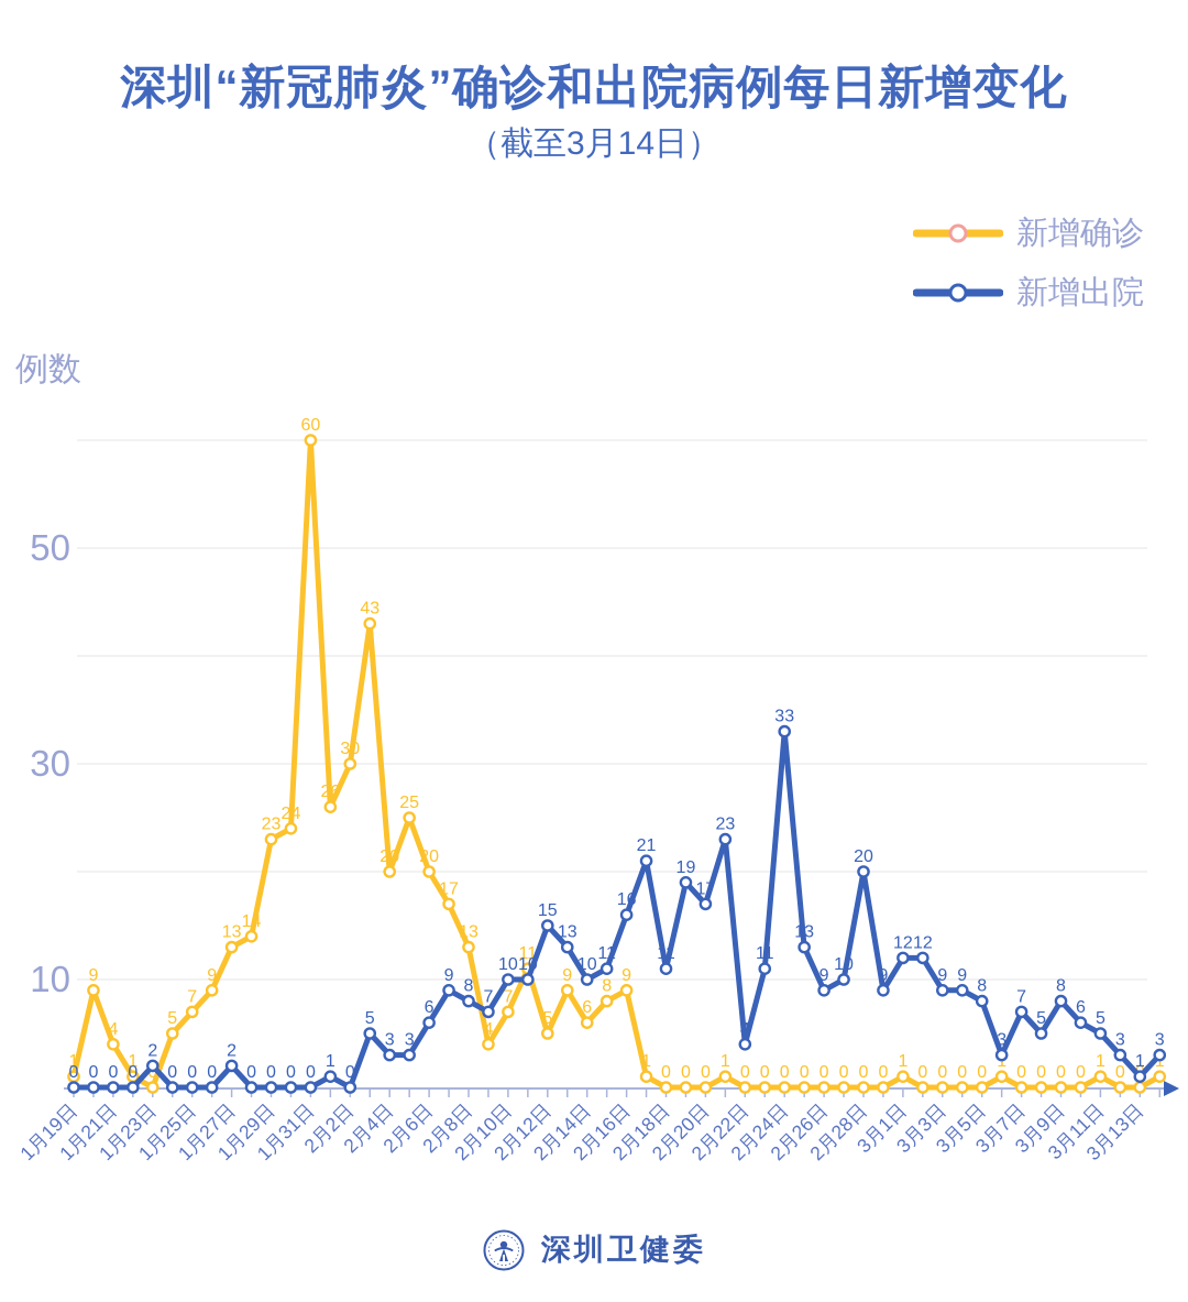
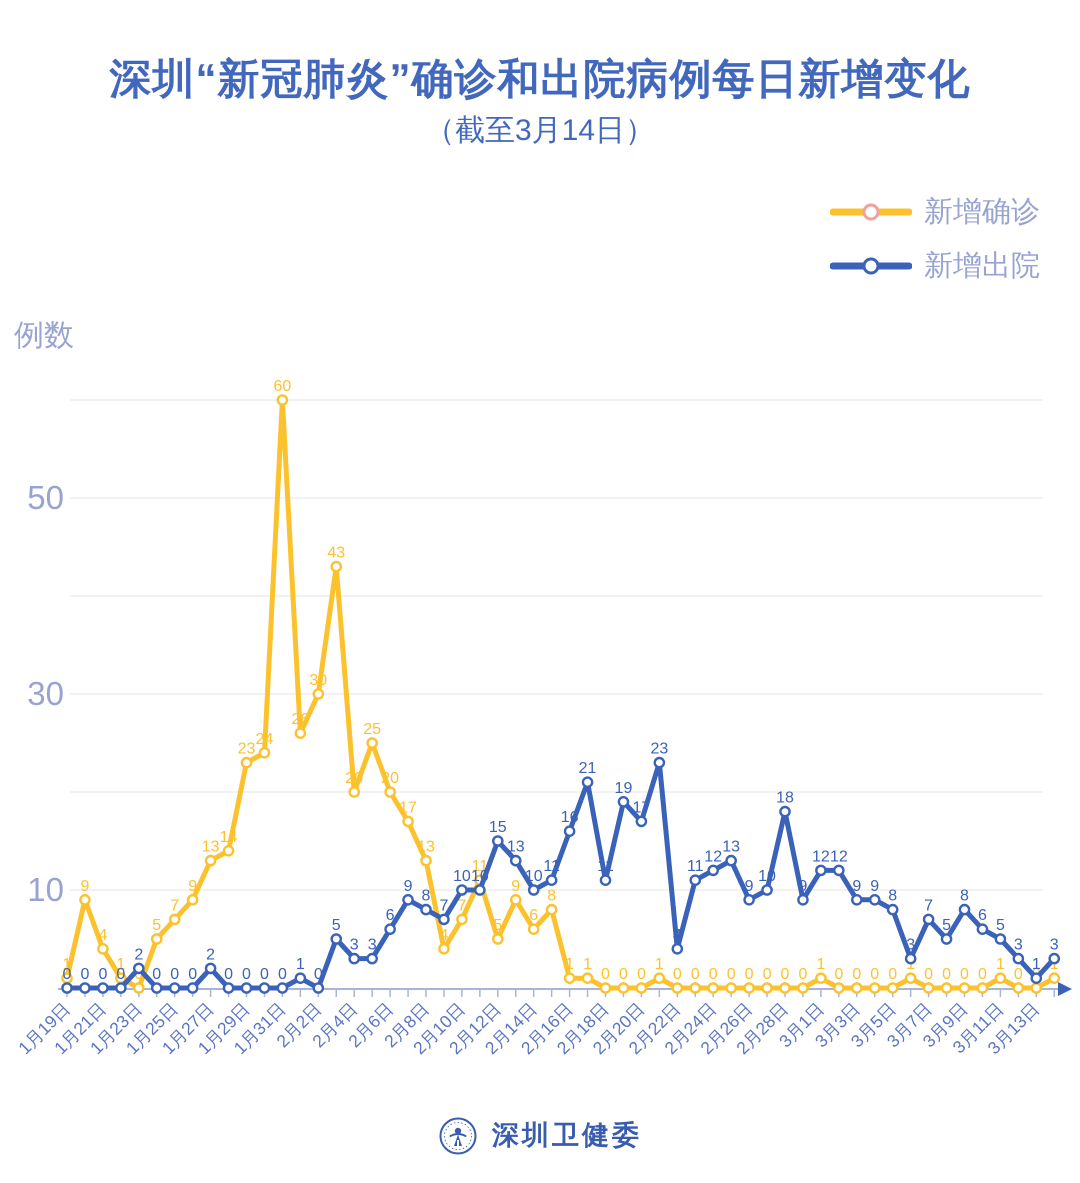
新增确诊/2月16日: 9 -> 1
新增出院/2月24日: 33 -> 12
新增出院/2月28日: 20 -> 18
